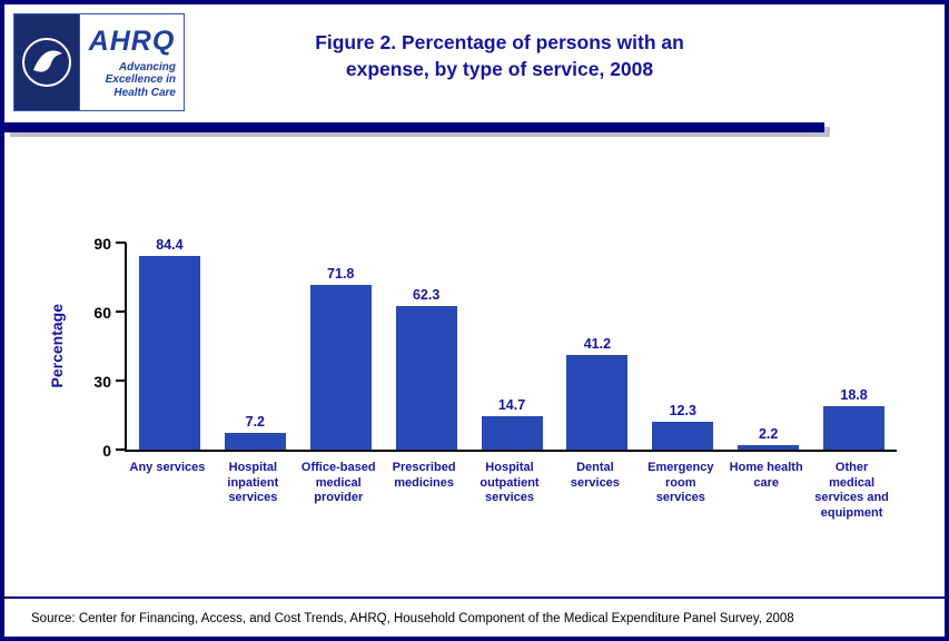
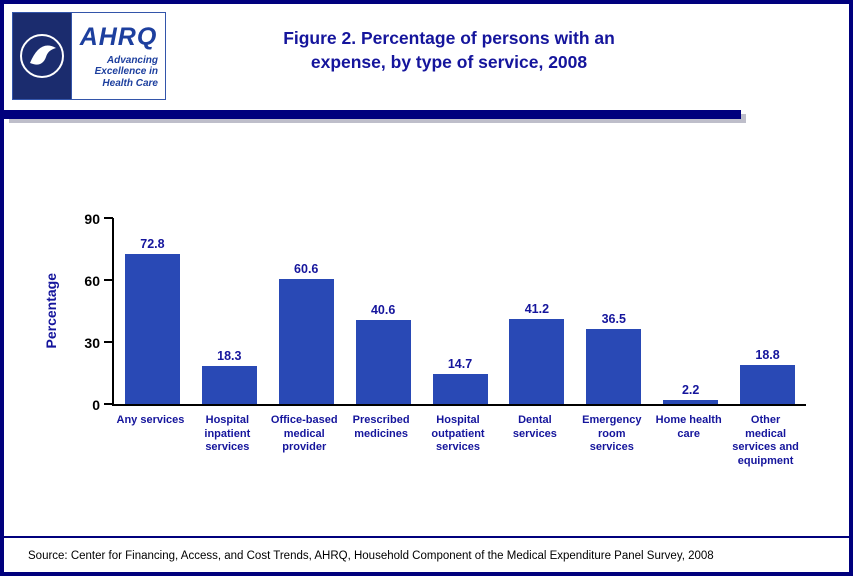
Any services: 84.4 -> 72.8
Hospital inpatient services: 7.2 -> 18.3
Office-based medical provider: 71.8 -> 60.6
Prescribed medicines: 62.3 -> 40.6
Emergency room services: 12.3 -> 36.5
